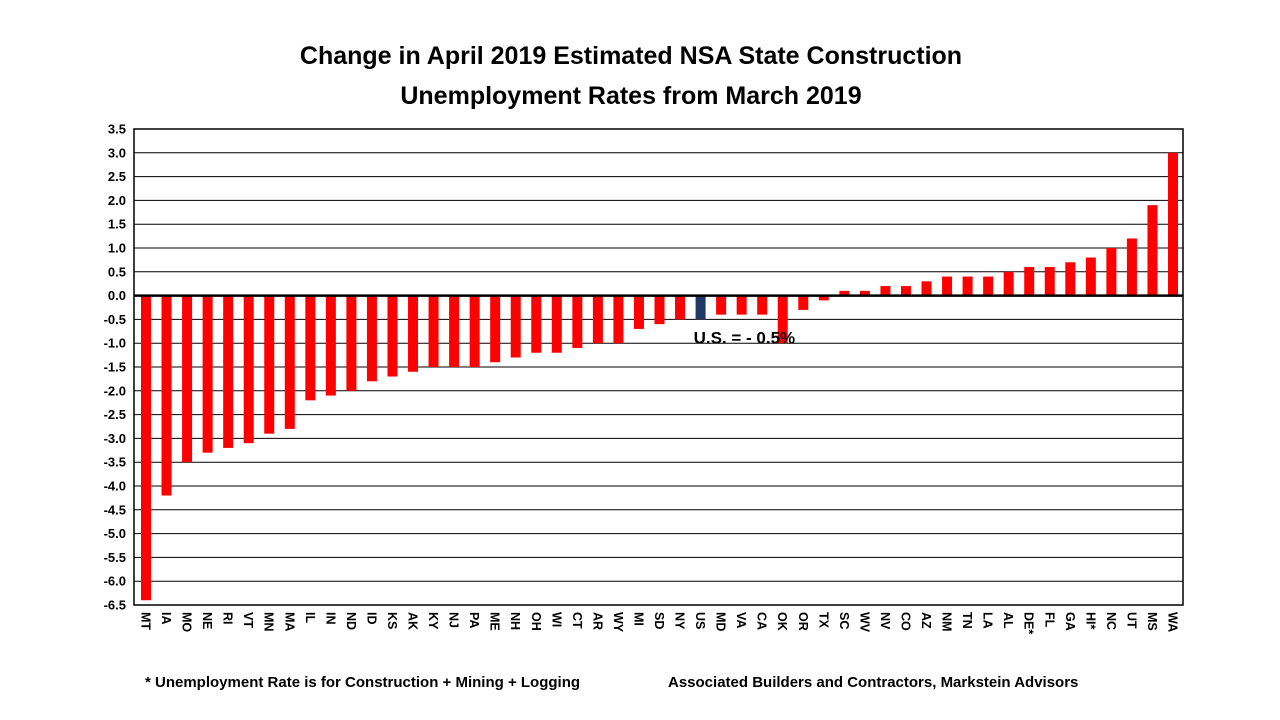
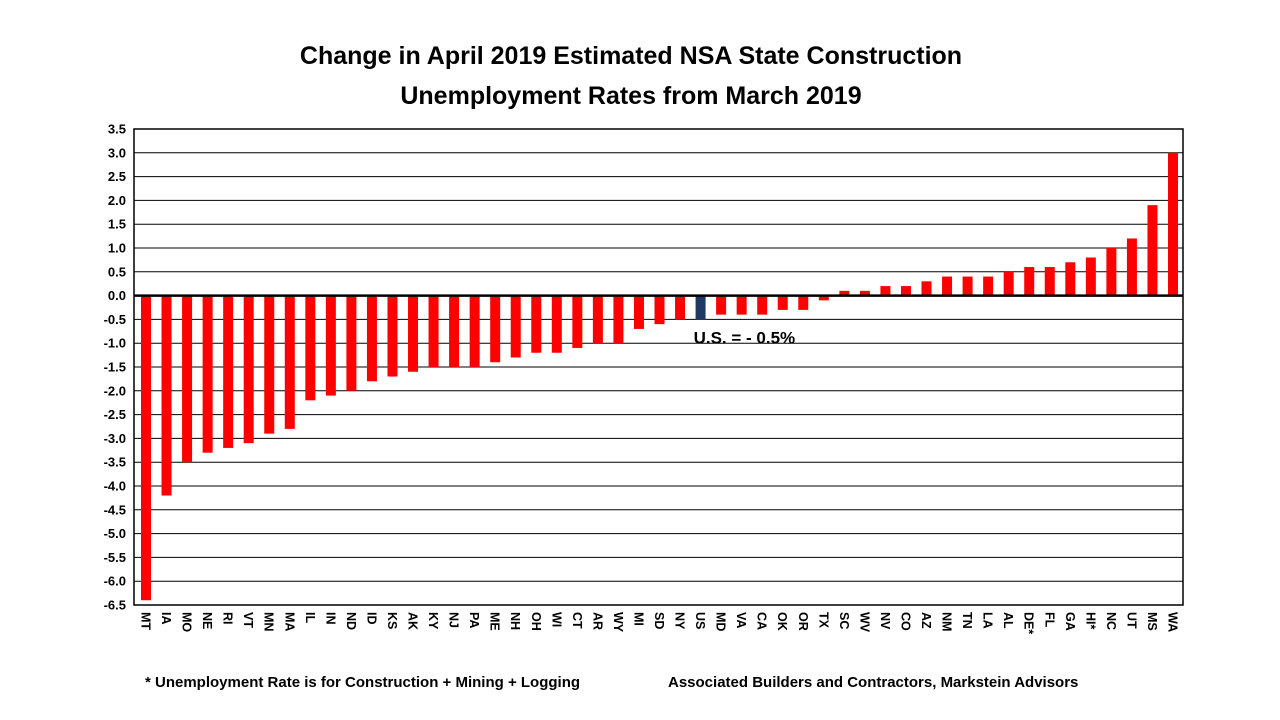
OK: -1.0 -> -0.3
